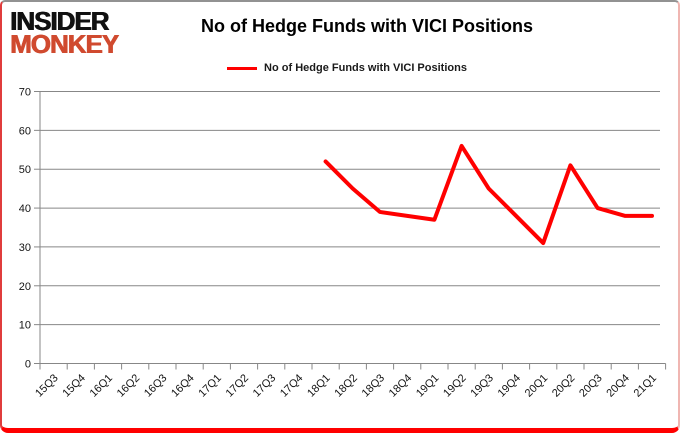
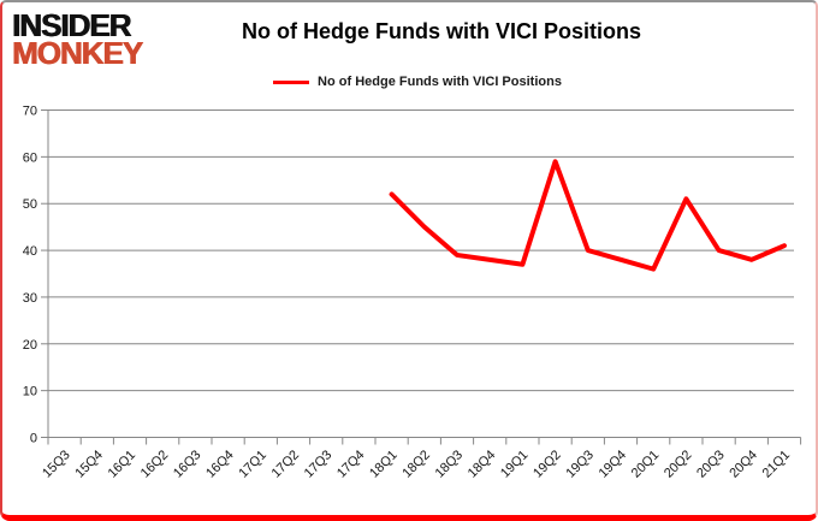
19Q2: 56 -> 59
19Q3: 45 -> 40
20Q1: 31 -> 36
21Q1: 38 -> 41
